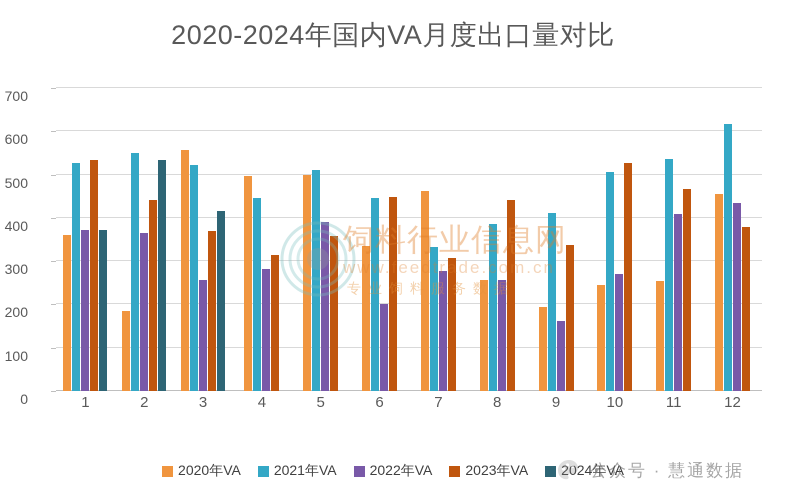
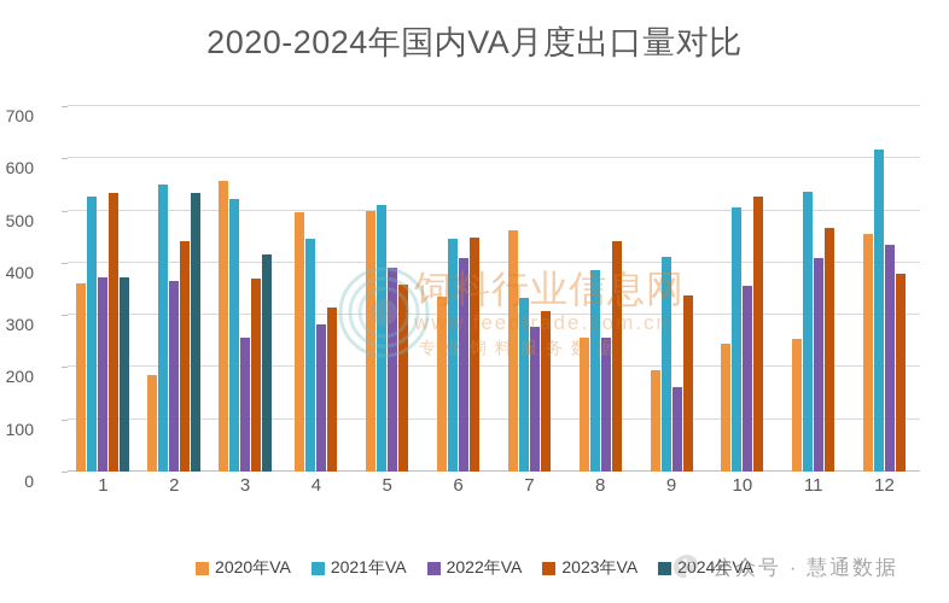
2022年VA/6: 200 -> 410
2022年VA/10: 270 -> 360
